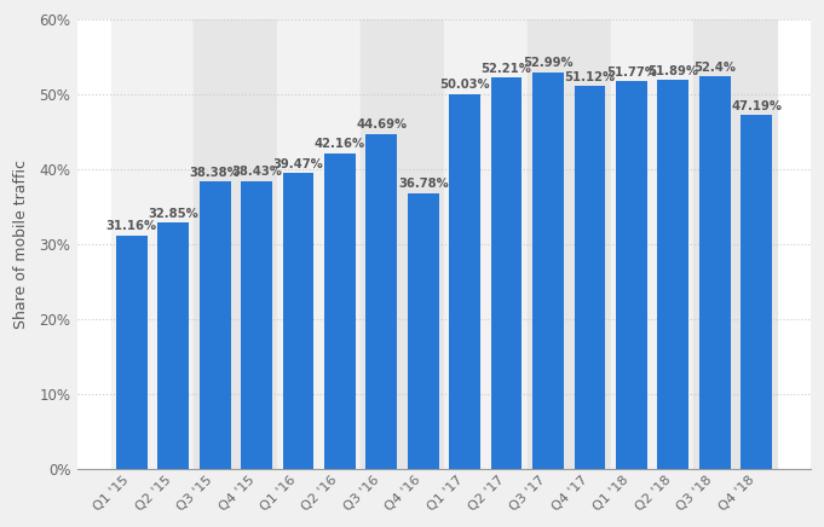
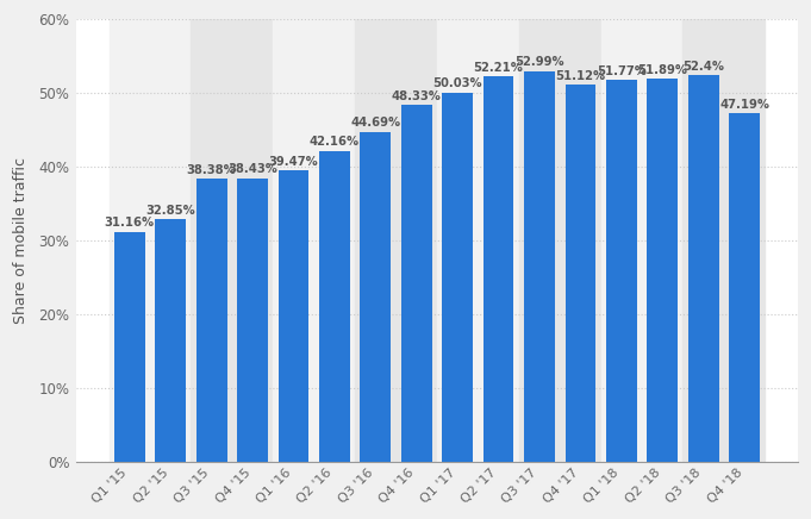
Q4 '16: 36.78% -> 48.33%
